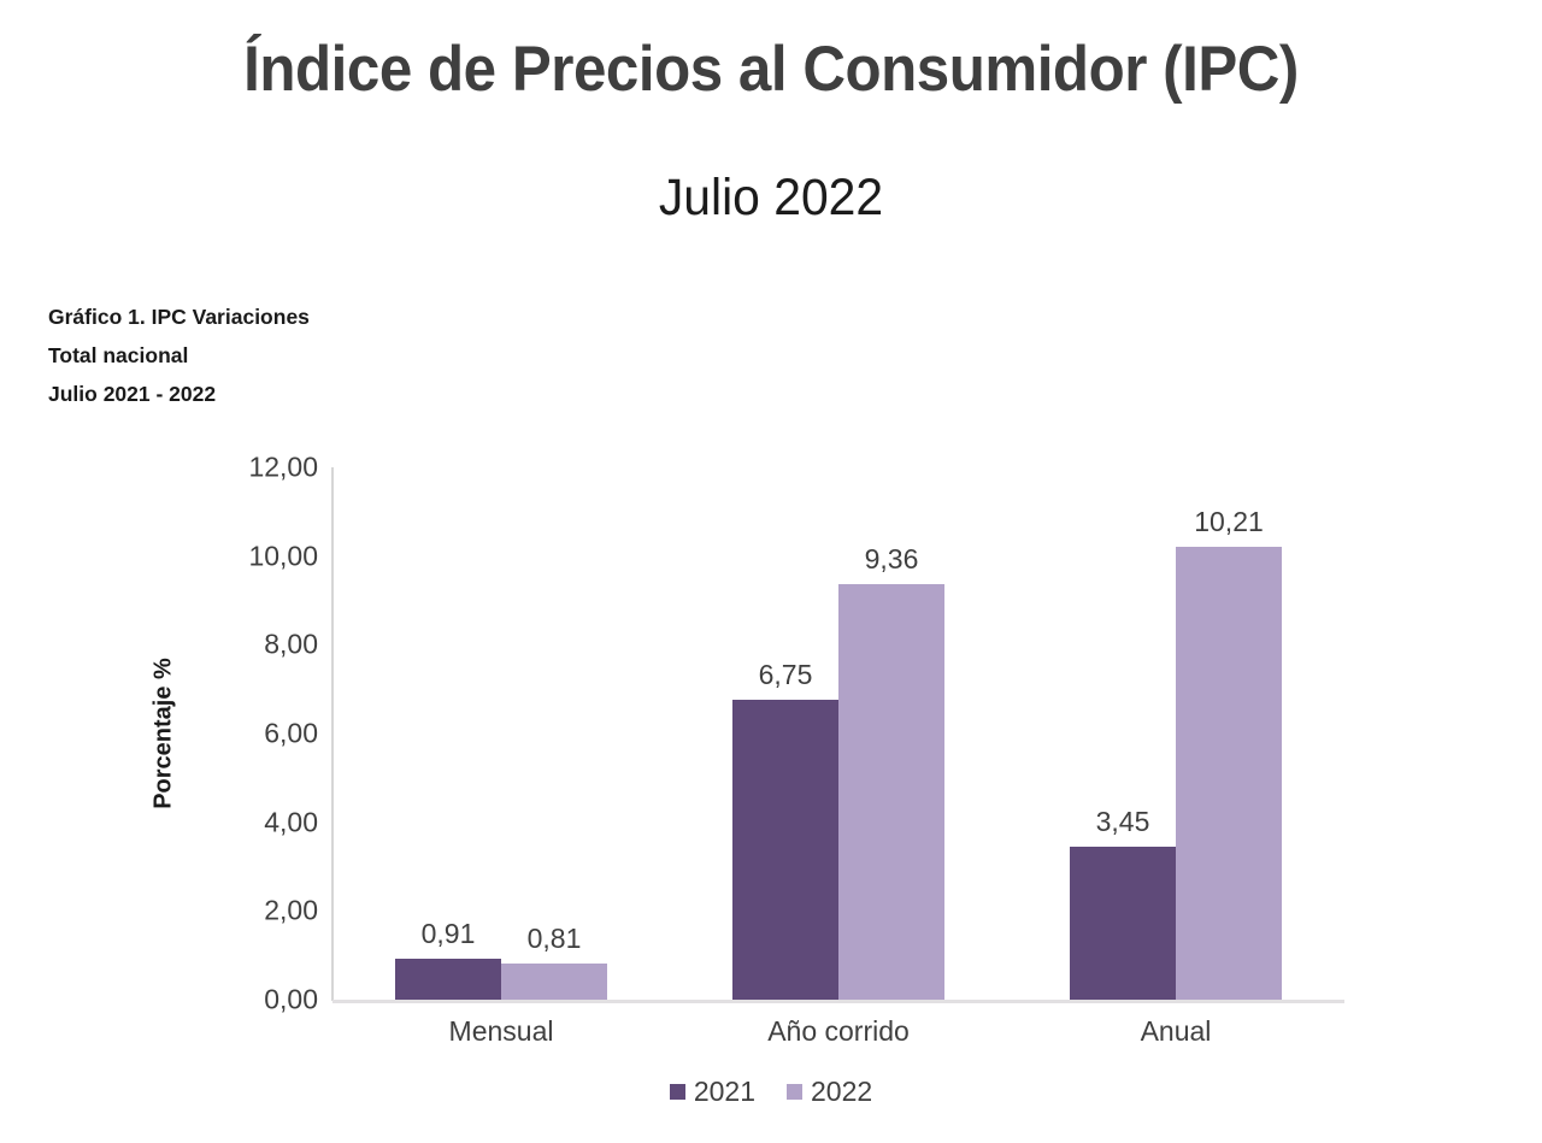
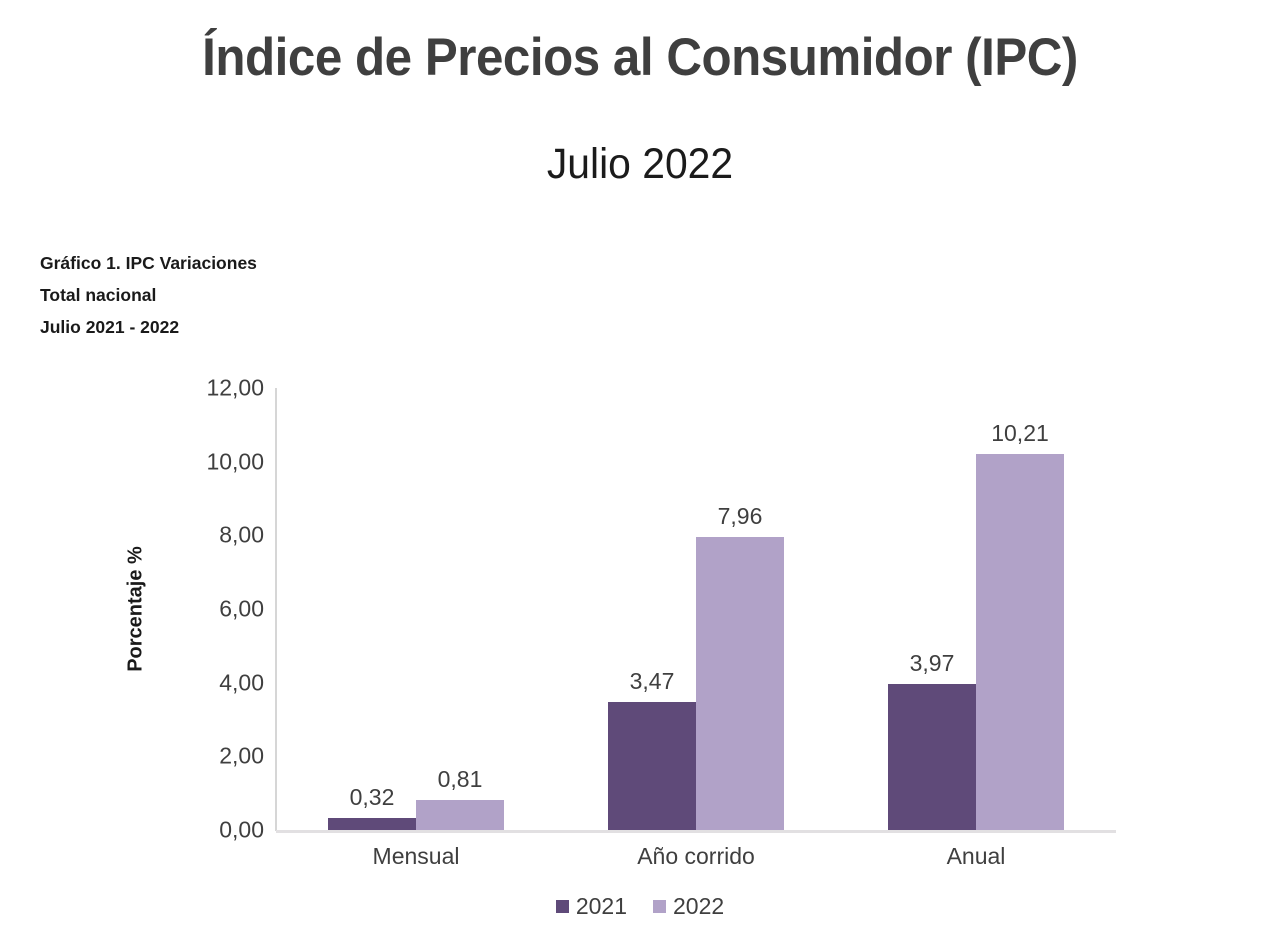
2021/Mensual: 0,91 -> 0,32
2021/Año corrido: 6,75 -> 3,47
2022/Año corrido: 9,36 -> 7,96
2021/Anual: 3,45 -> 3,97
